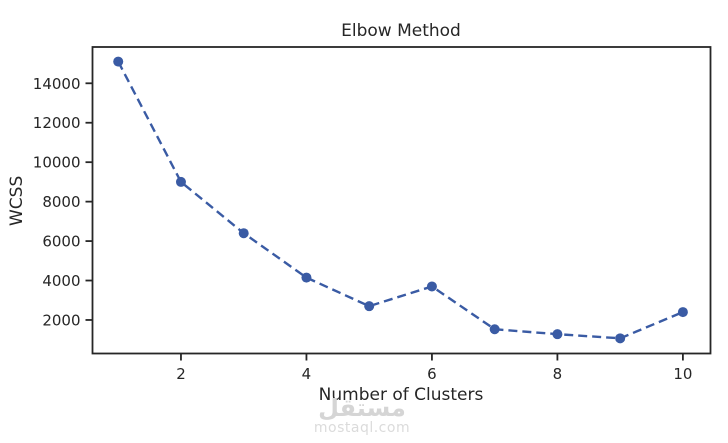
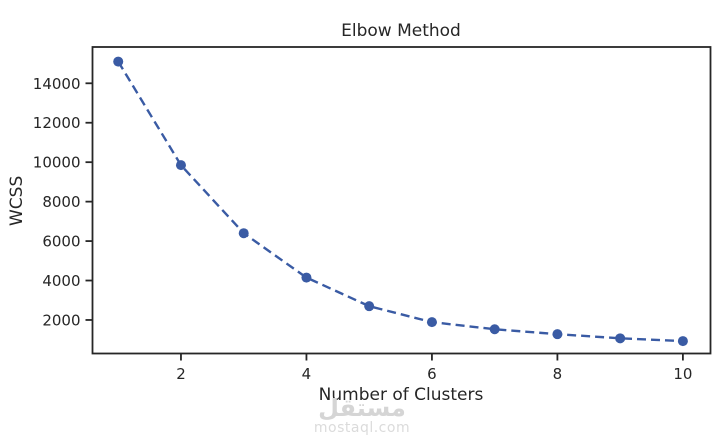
2: 9000 -> 9800
6: 3700 -> 1900
10: 2400 -> 900
